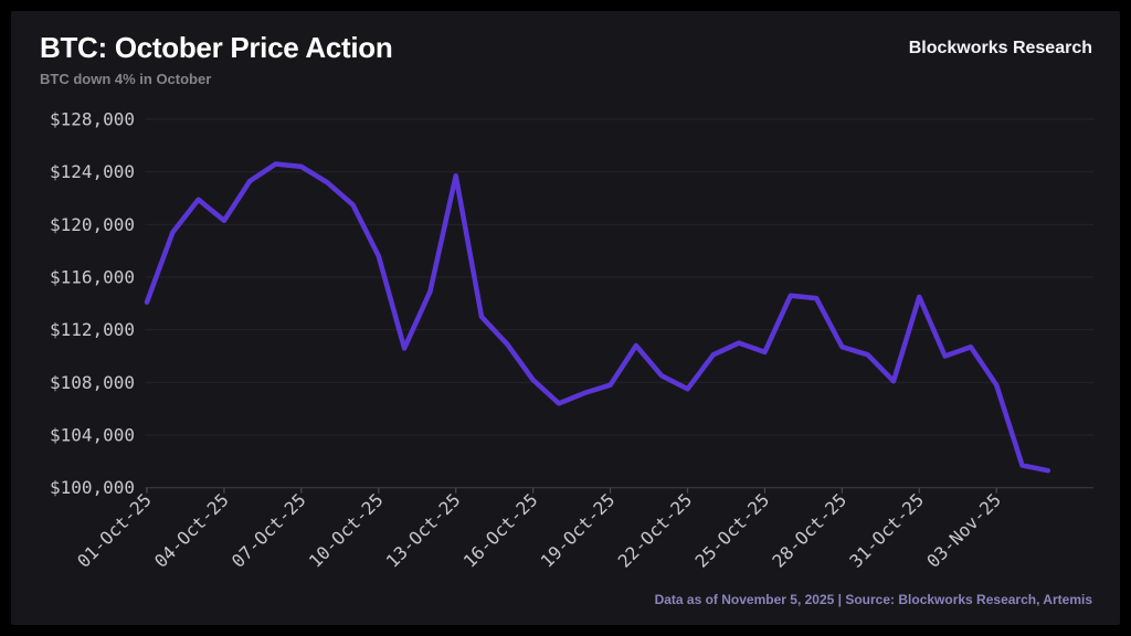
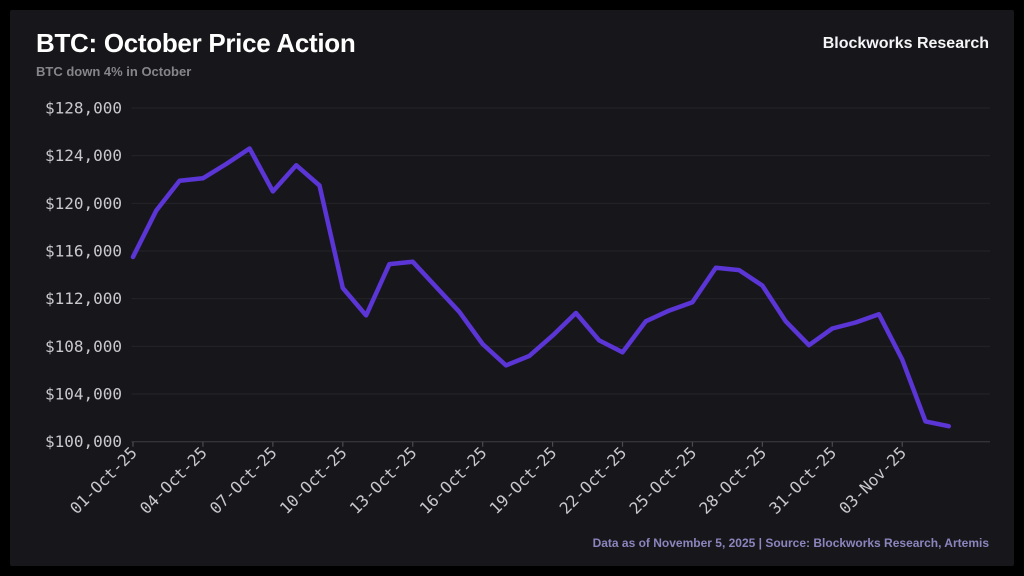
01-Oct-25: $114100 -> $115500
04-Oct-25: $120300 -> $122100
07-Oct-25: $124400 -> $121000
10-Oct-25: $117600 -> $112900
13-Oct-25: $123700 -> $115100
19-Oct-25: $107800 -> $108900
25-Oct-25: $110300 -> $111700
28-Oct-25: $110700 -> $113100
31-Oct-25: $114500 -> $109500
03-Nov-25: $107800 -> $106900
